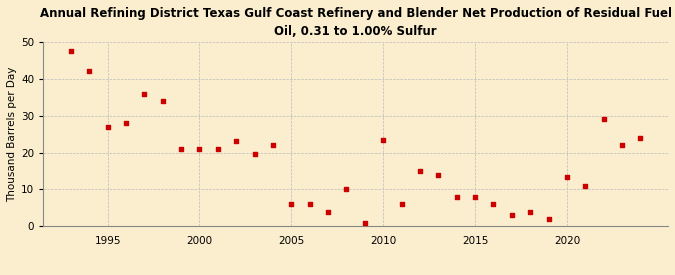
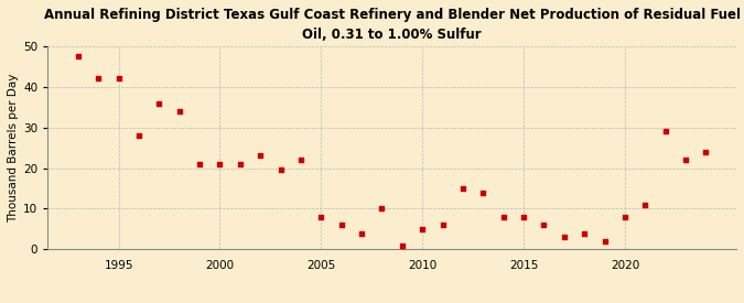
1995: 27.0 -> 42.0
2005: 6.0 -> 8.0
2010: 23.5 -> 5.0
2020: 13.5 -> 8.0
